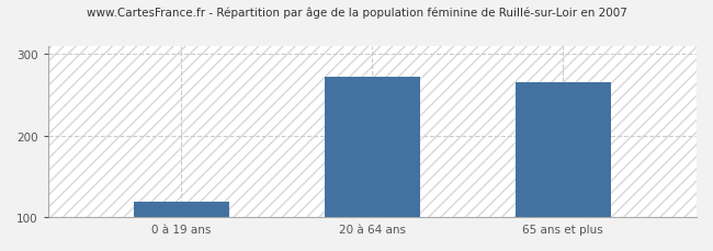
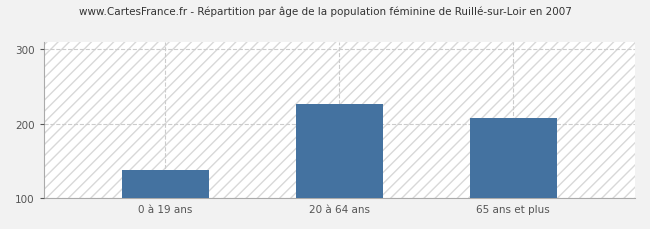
0 à 19 ans: 120 -> 138
20 à 64 ans: 272 -> 226
65 ans et plus: 265 -> 208
